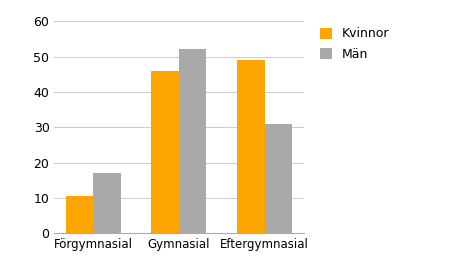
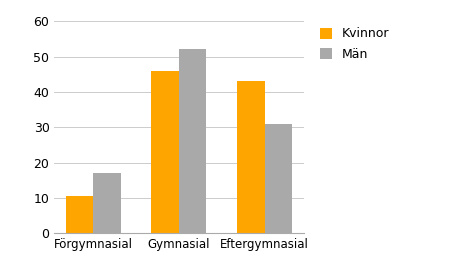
Kvinnor/Eftergymnasial: 49.0 -> 43.0
